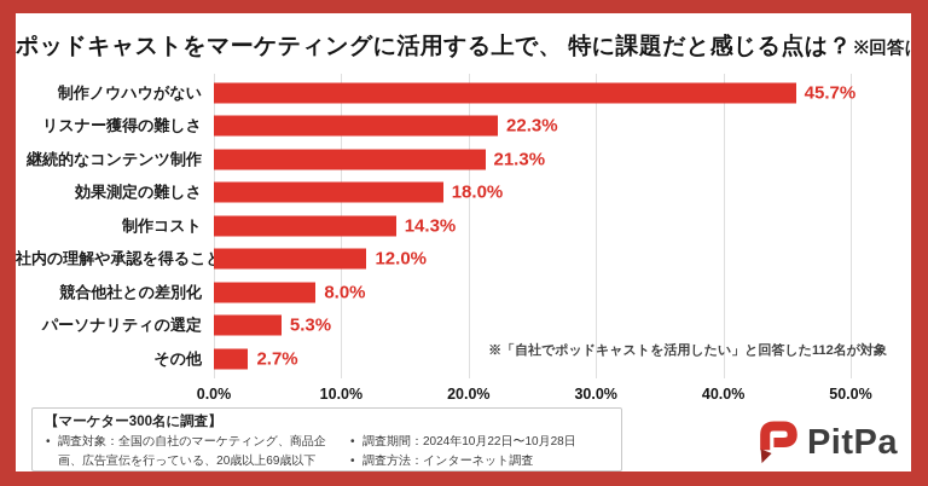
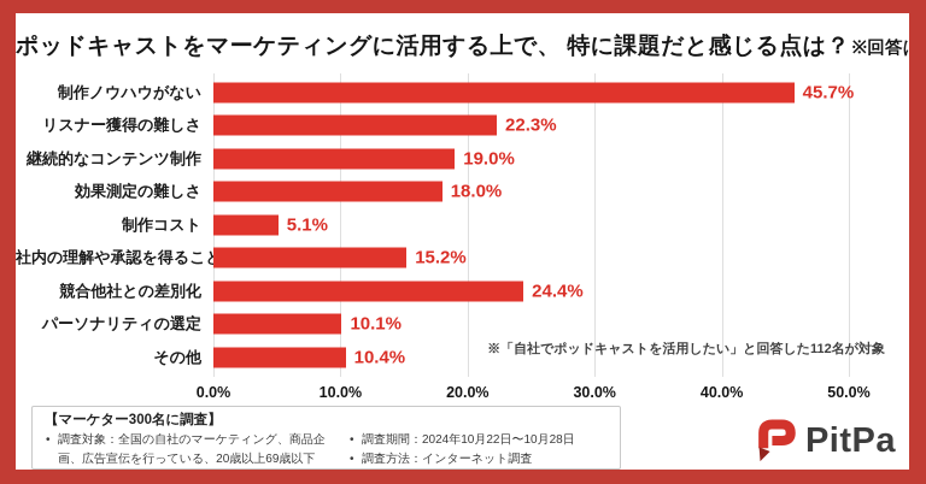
継続的なコンテンツ制作: 21.3% -> 19.0%
制作コスト: 14.3% -> 5.1%
社内の理解や承認を得ること: 12.0% -> 15.2%
競合他社との差別化: 8.0% -> 24.4%
パーソナリティの選定: 5.3% -> 10.1%
その他: 2.7% -> 10.4%
